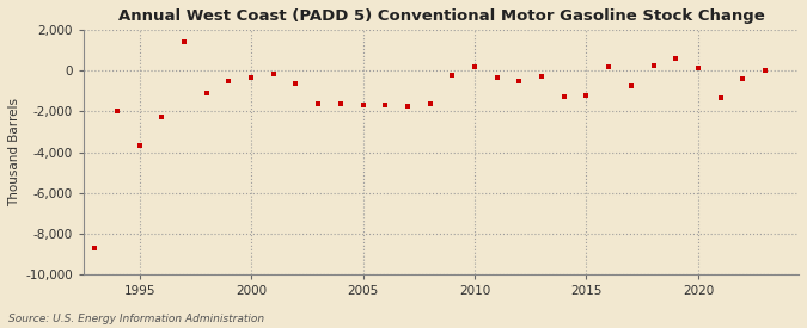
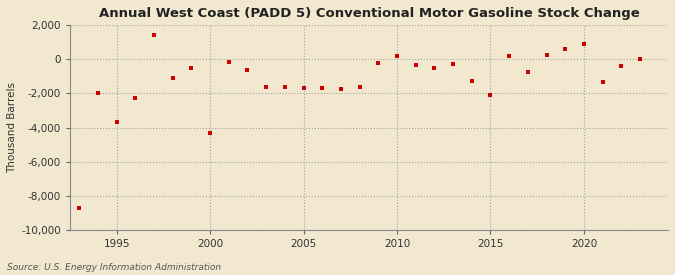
2000: -400 -> -4,300
2015: -1,200 -> -2,100
2020: 200 -> 900
